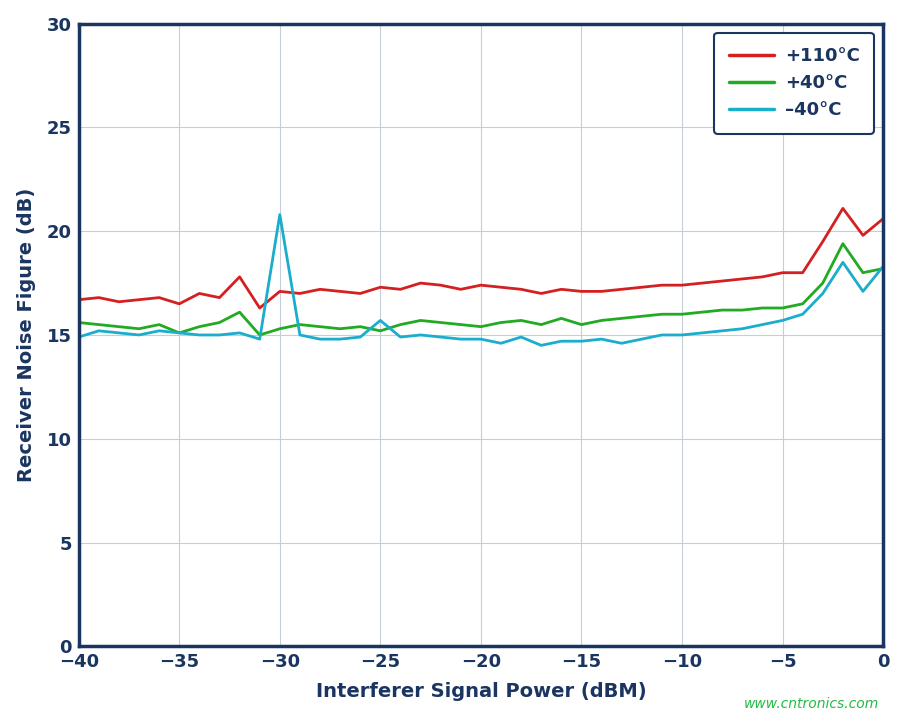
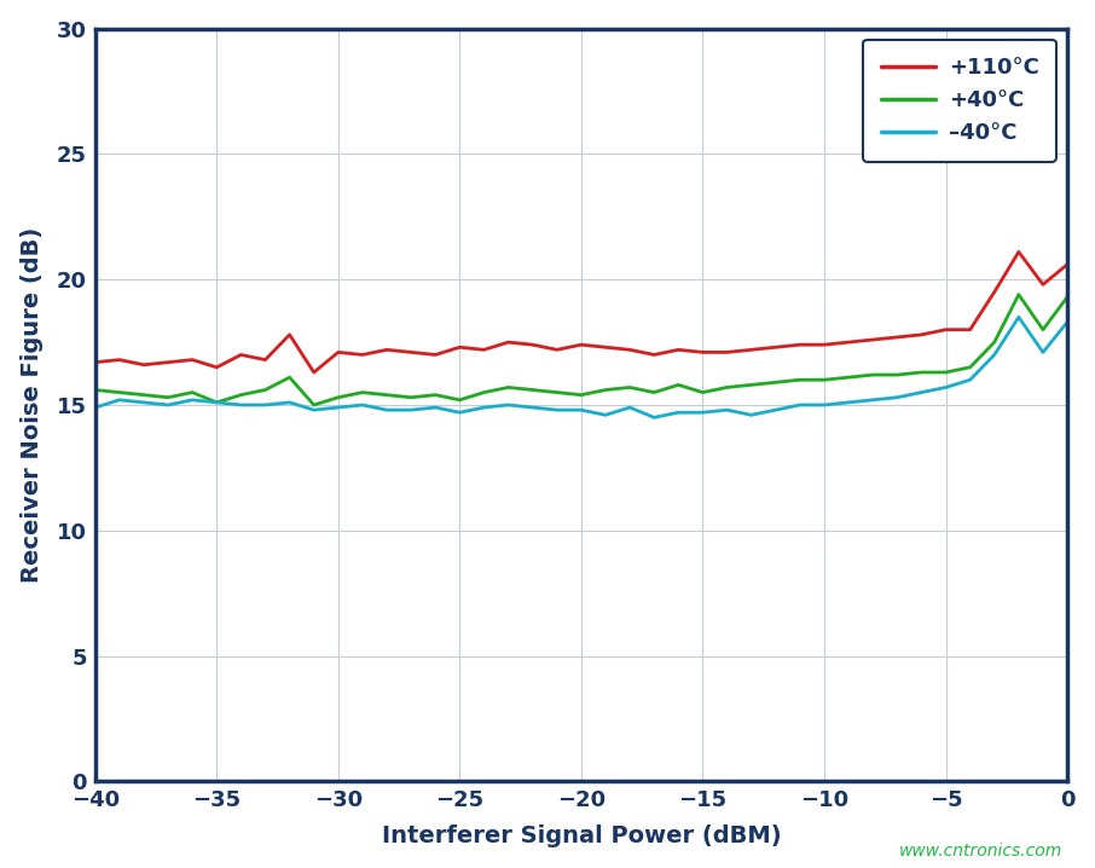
–40°C/−30: 20.8 -> 14.9
–40°C/−25: 15.7 -> 14.7
+40°C/0: 18.2 -> 19.3
